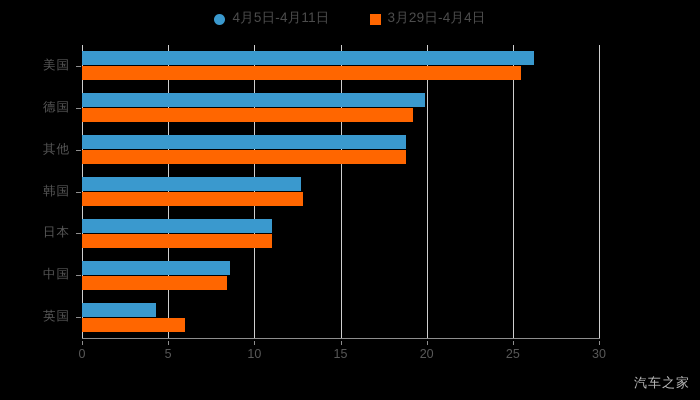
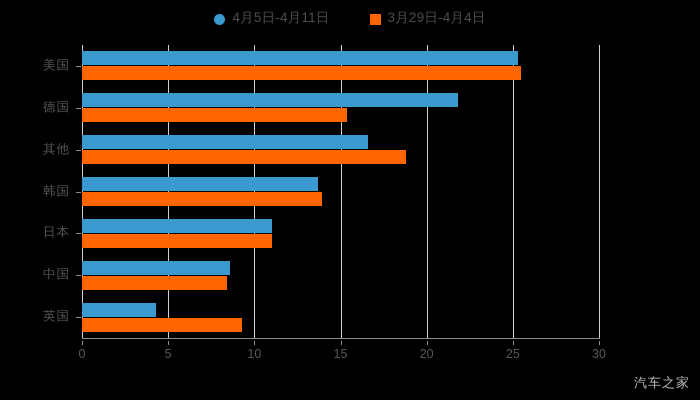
4月5日-4月11日/美国: 26.2 -> 25.3
4月5日-4月11日/德国: 19.9 -> 21.8
3月29日-4月4日/德国: 19.2 -> 15.4
4月5日-4月11日/其他: 18.8 -> 16.6
4月5日-4月11日/韩国: 12.7 -> 13.7
3月29日-4月4日/韩国: 12.8 -> 13.9
3月29日-4月4日/英国: 6.0 -> 9.3
